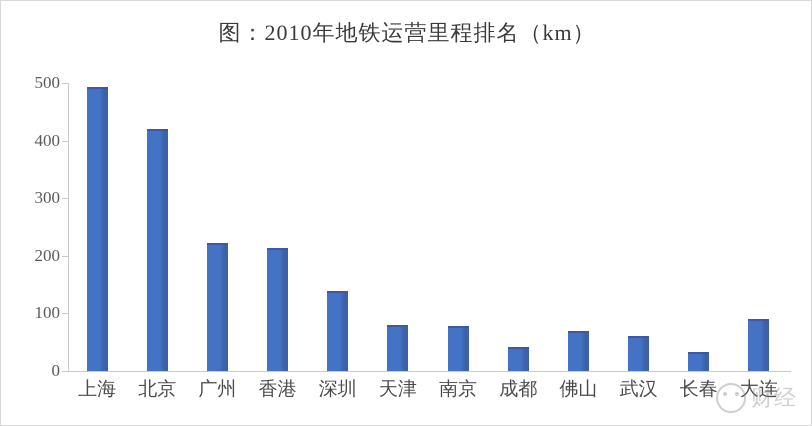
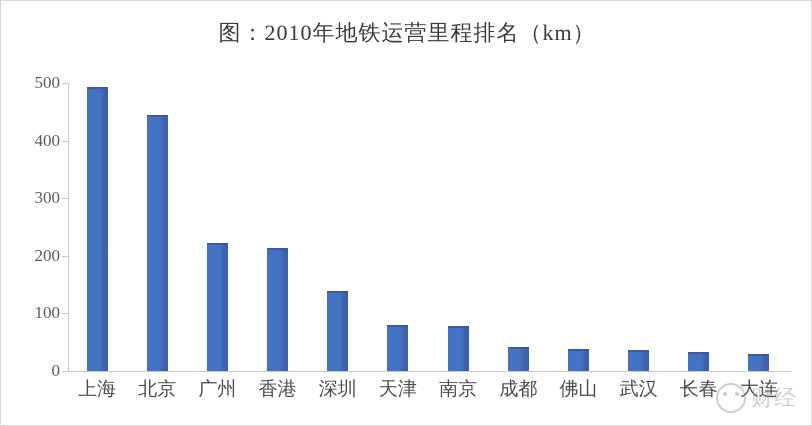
北京: 420 -> 440
佛山: 70 -> 40
武汉: 60 -> 40
大连: 90 -> 30
